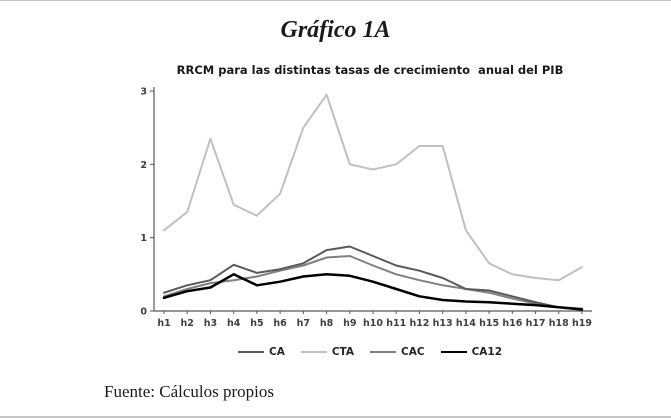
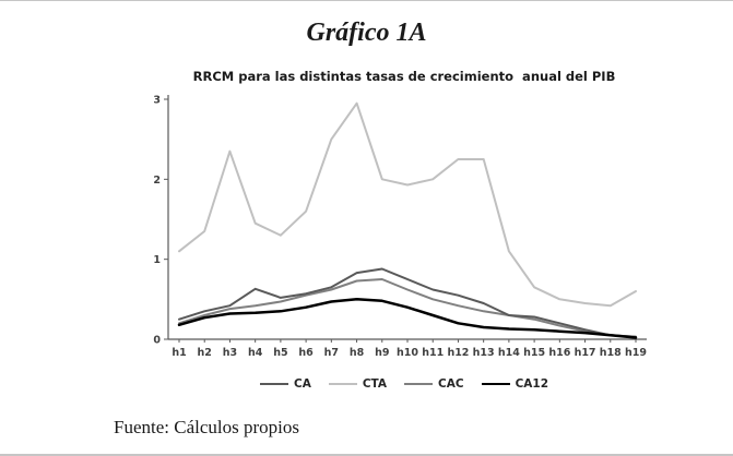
CA12/h4: 0.5 -> 0.3
